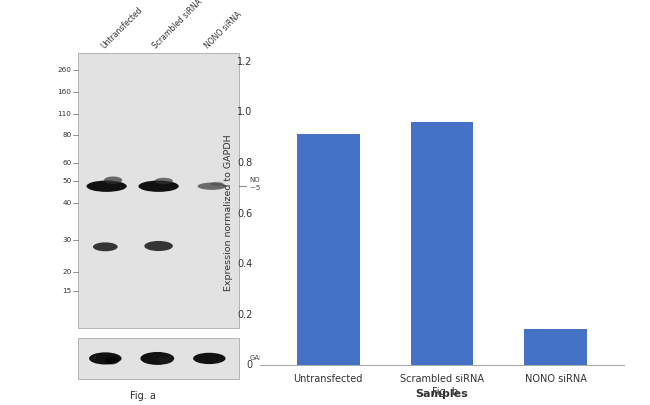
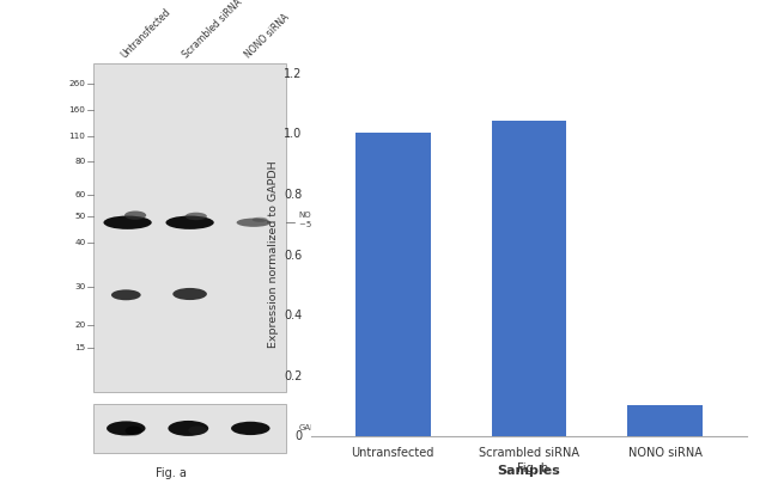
Untransfected: 0.91 -> 1.00
Scrambled siRNA: 0.96 -> 1.04
NONO siRNA: 0.14 -> 0.10
